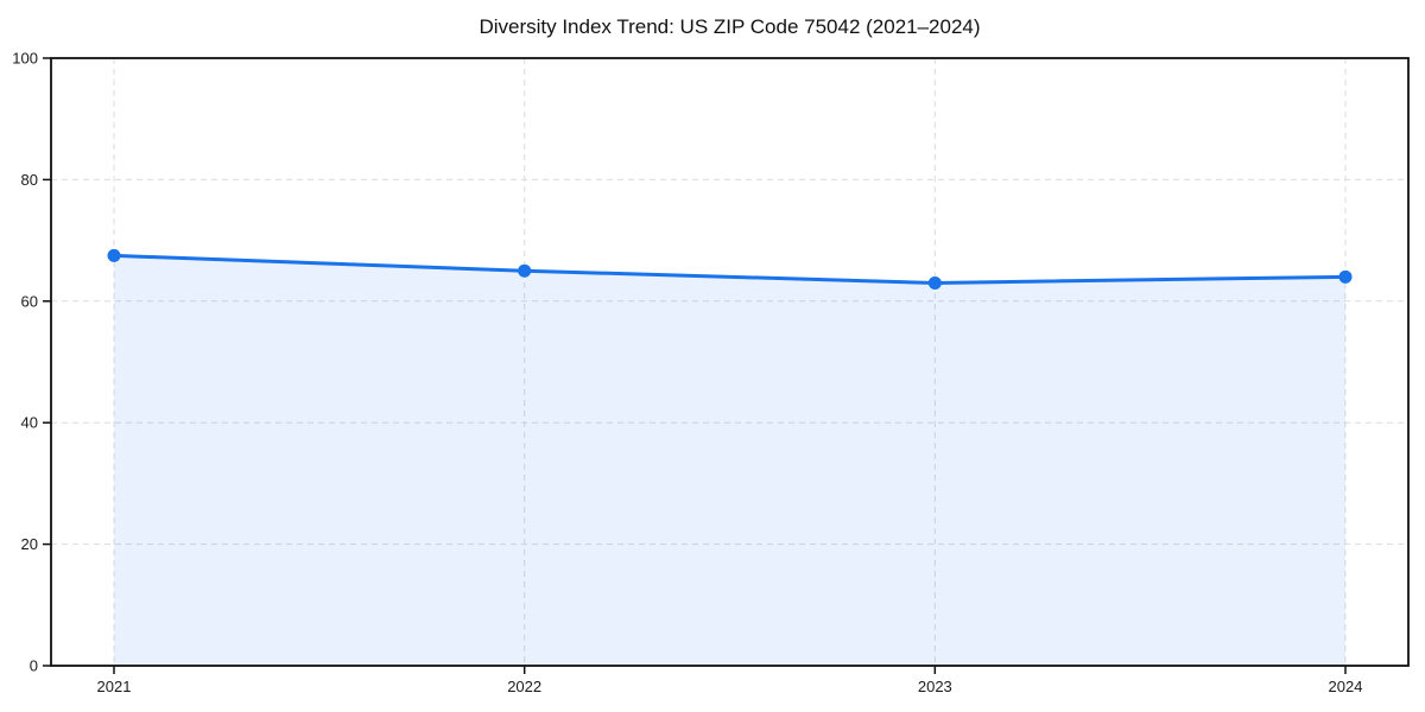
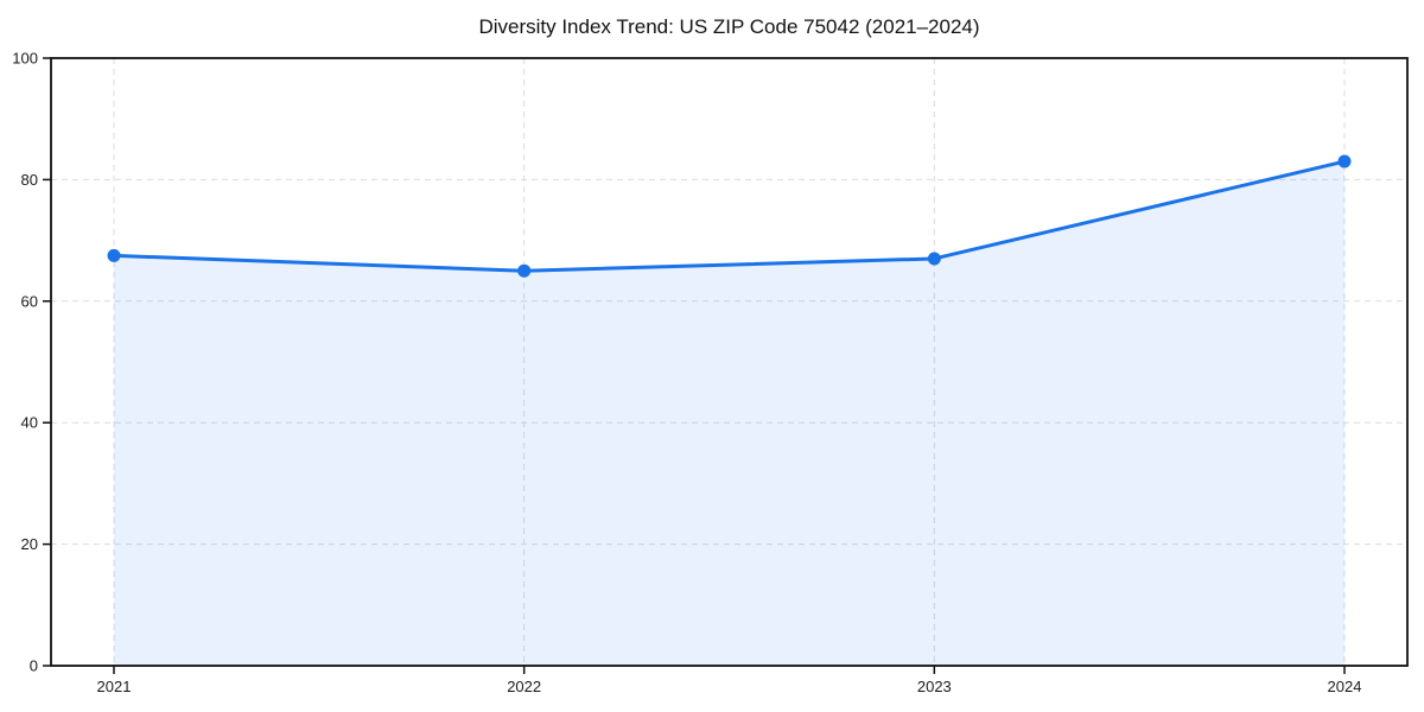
2023: 63 -> 67
2024: 64 -> 83
